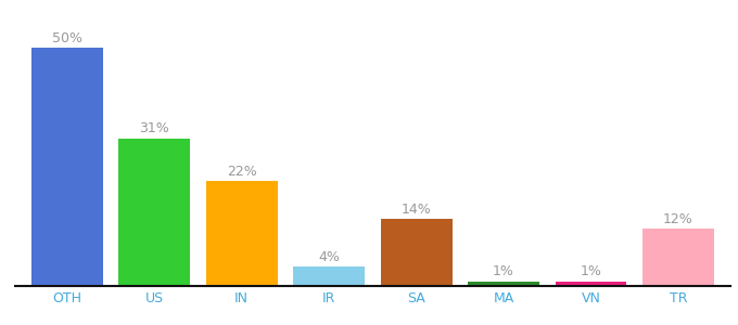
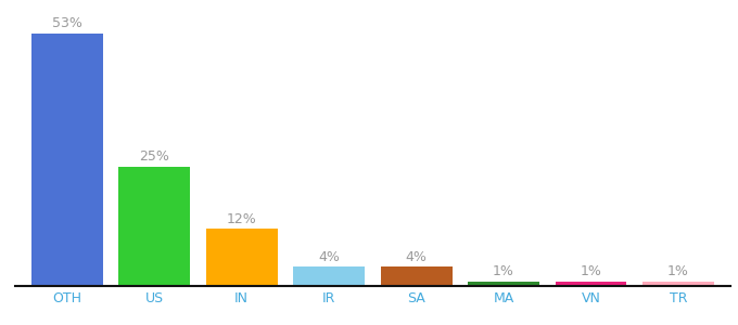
OTH: 50% -> 53%
US: 31% -> 25%
IN: 22% -> 12%
SA: 14% -> 4%
TR: 12% -> 1%
